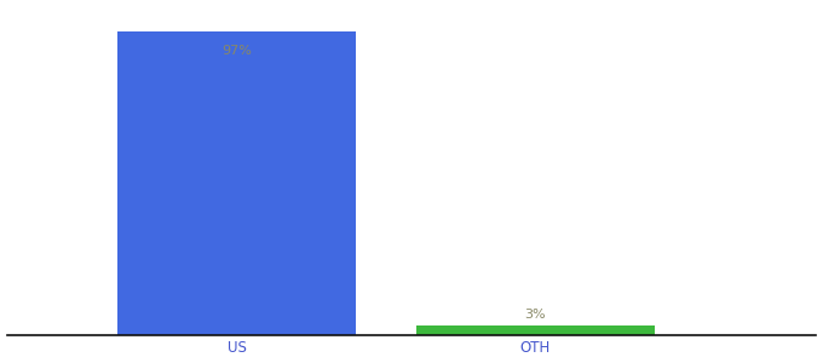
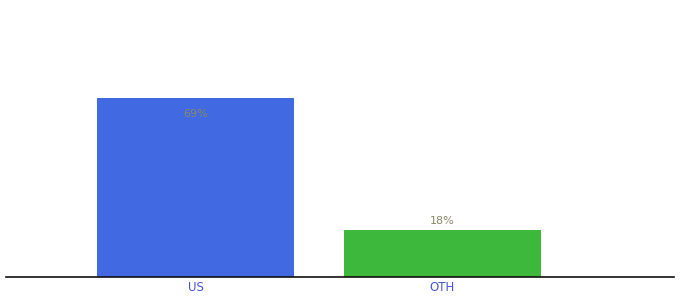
US: 97% -> 69%
OTH: 3% -> 18%
